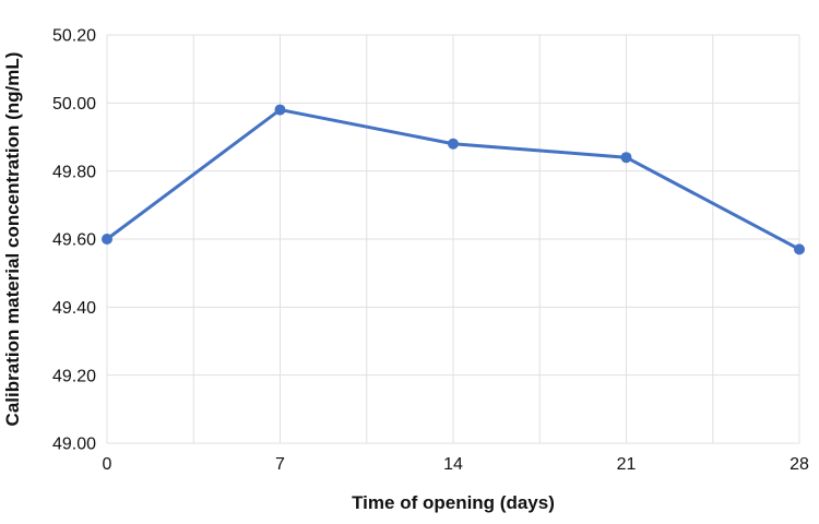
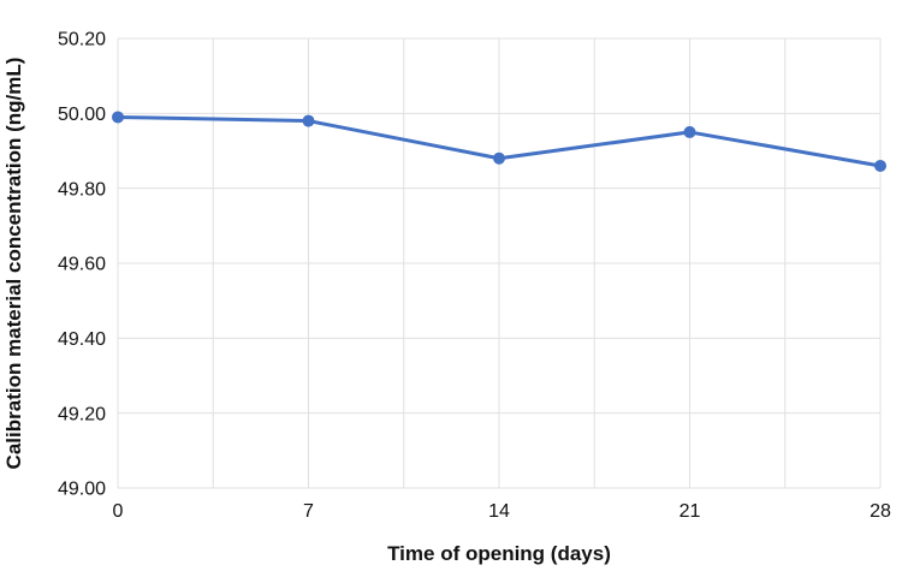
0: 49.60 -> 49.99
21: 49.84 -> 49.95
28: 49.57 -> 49.86
